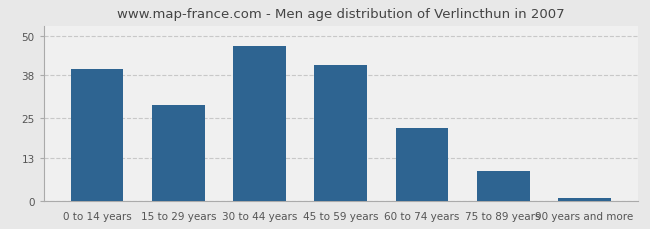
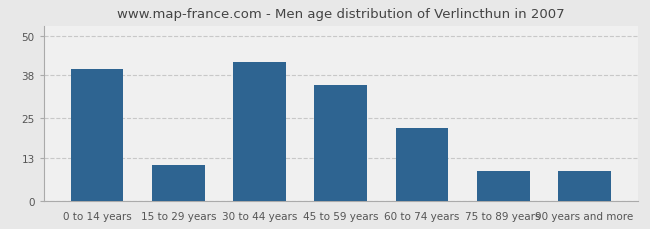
15 to 29 years: 29 -> 11
30 to 44 years: 47 -> 42
45 to 59 years: 41 -> 35
90 years and more: 1 -> 9
